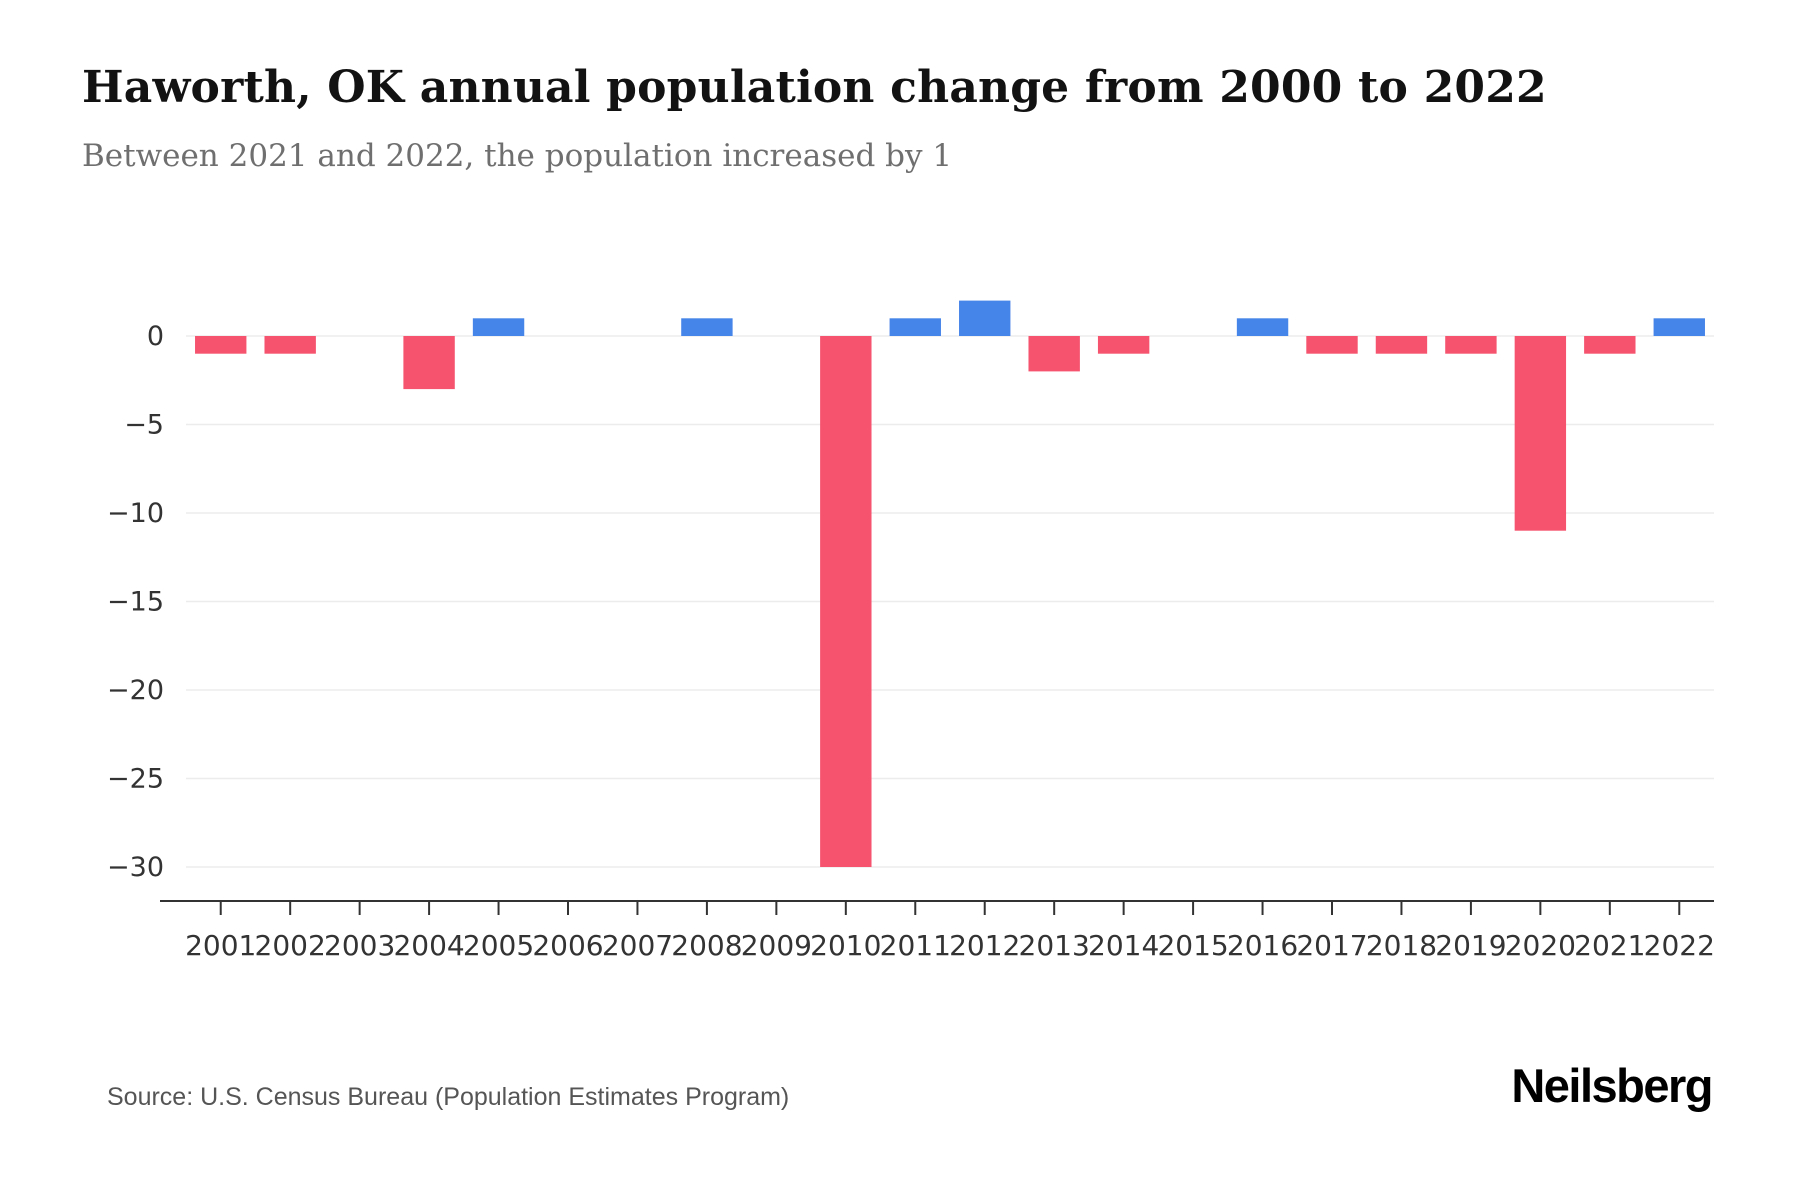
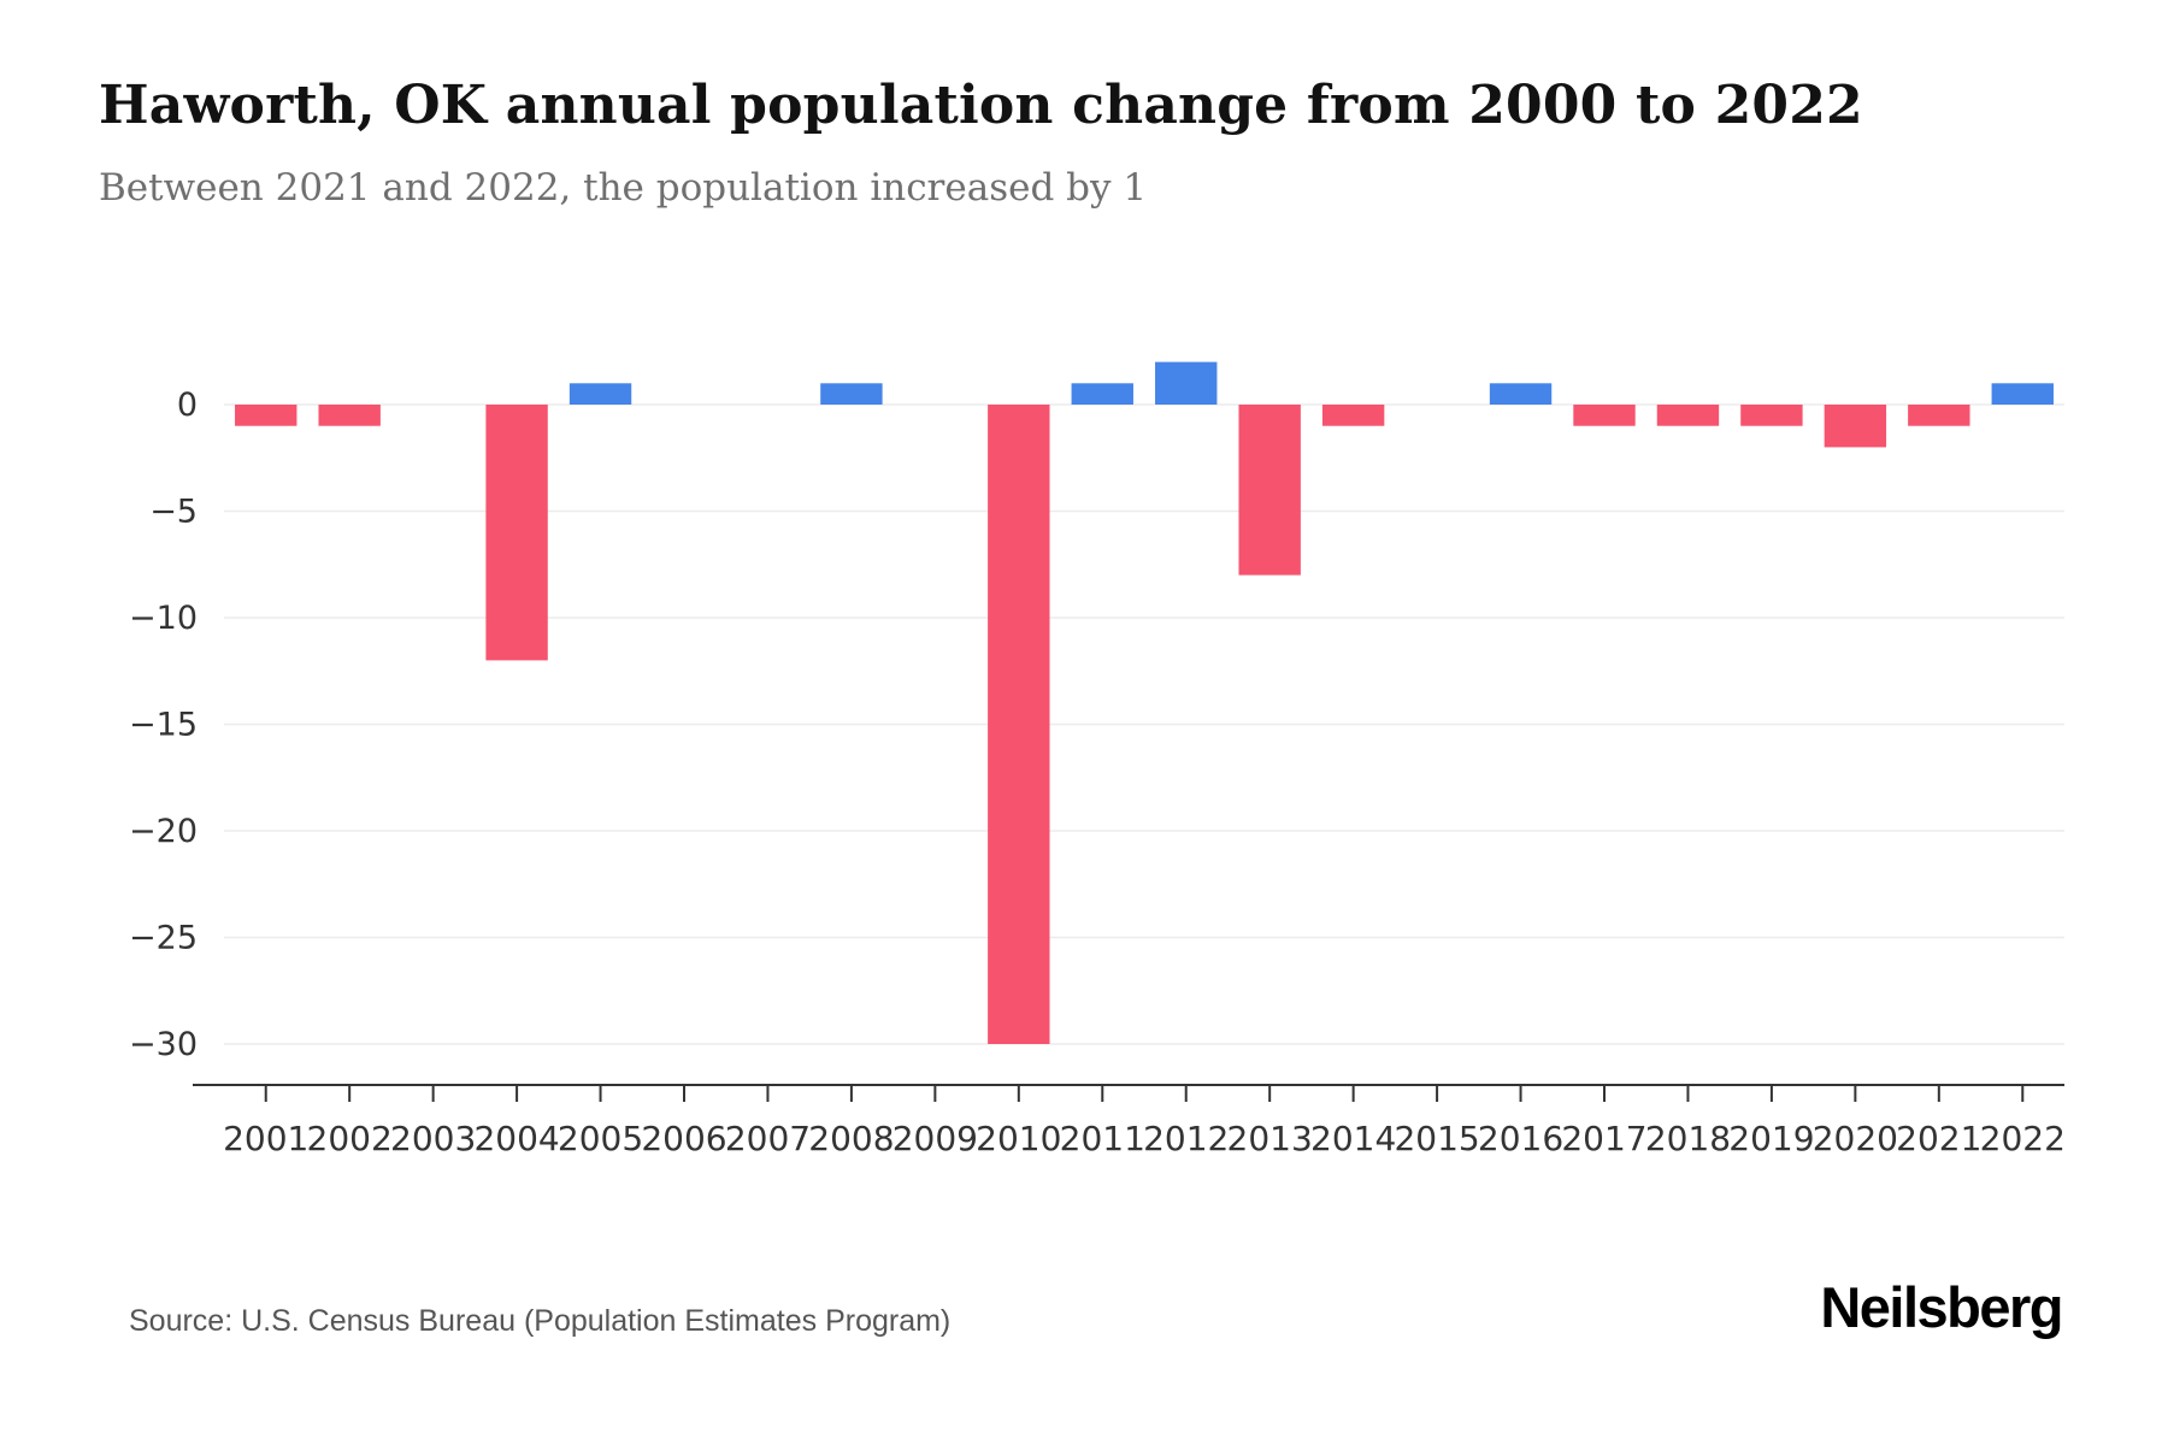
2004: -3 -> -12
2013: -2 -> -8
2020: -11 -> -2
